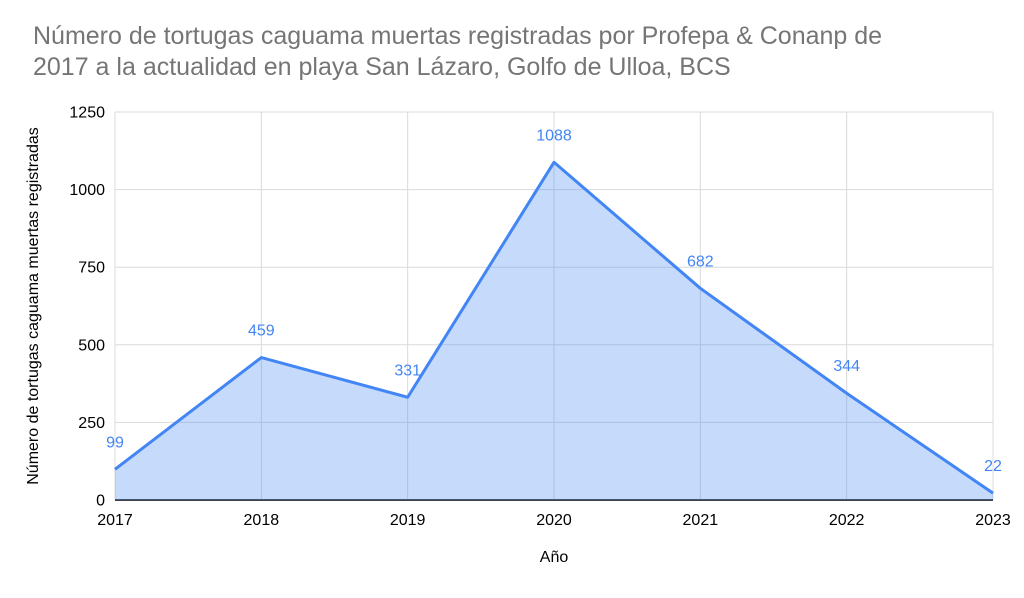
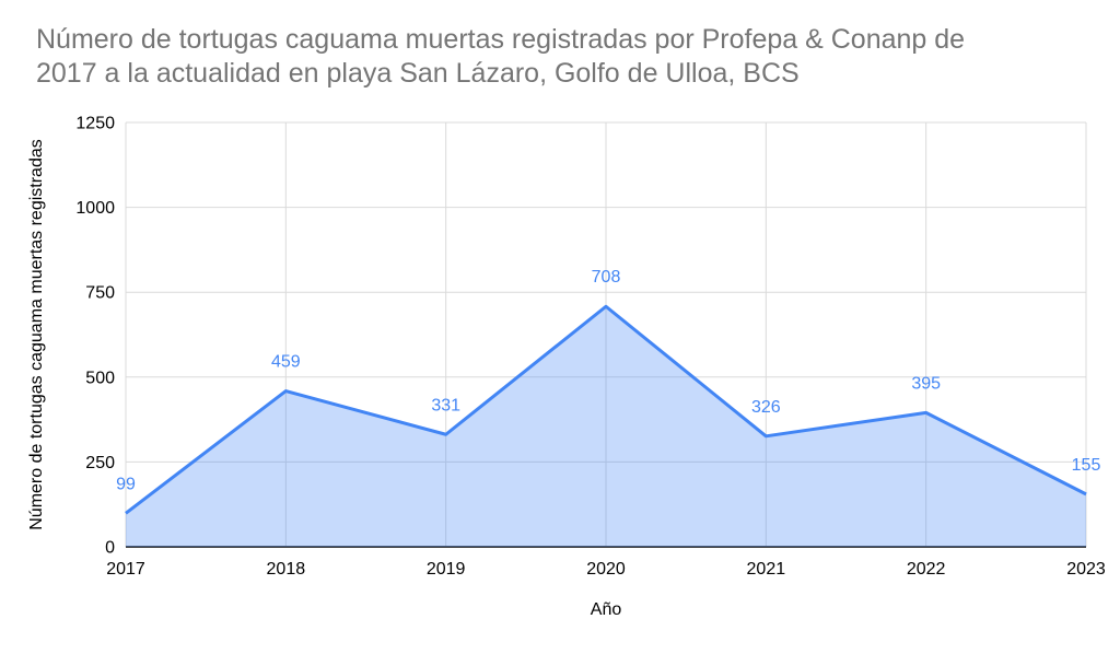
2020: 1088 -> 708
2021: 682 -> 326
2022: 344 -> 395
2023: 22 -> 155
